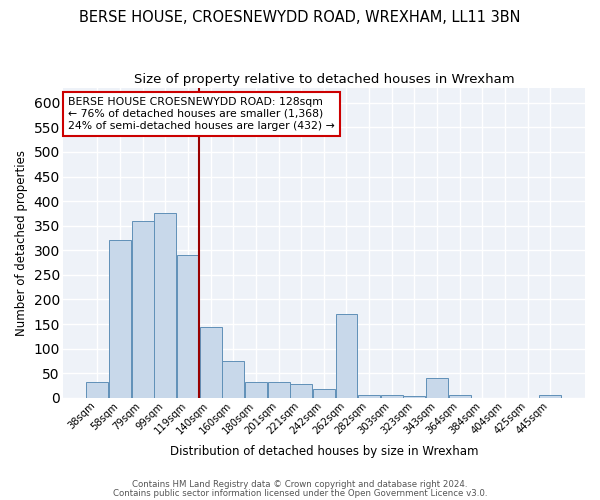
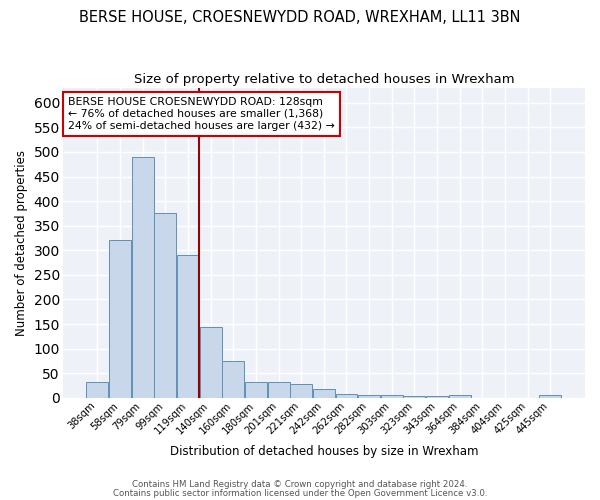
79sqm: 360 -> 490
262sqm: 170 -> 7
343sqm: 40 -> 3
